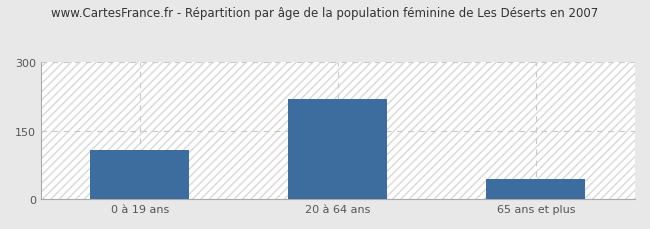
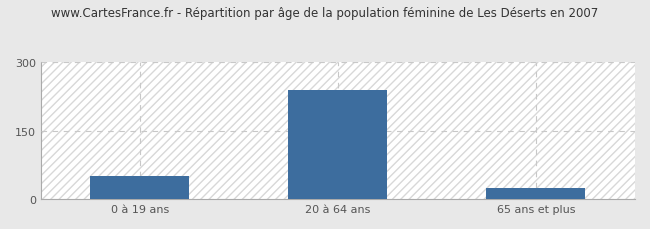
0 à 19 ans: 107 -> 50
20 à 64 ans: 220 -> 240
65 ans et plus: 45 -> 25
